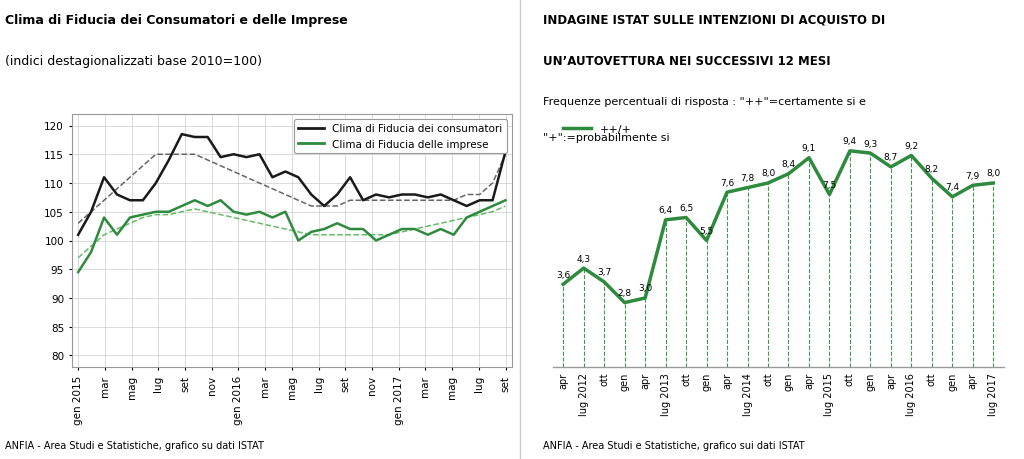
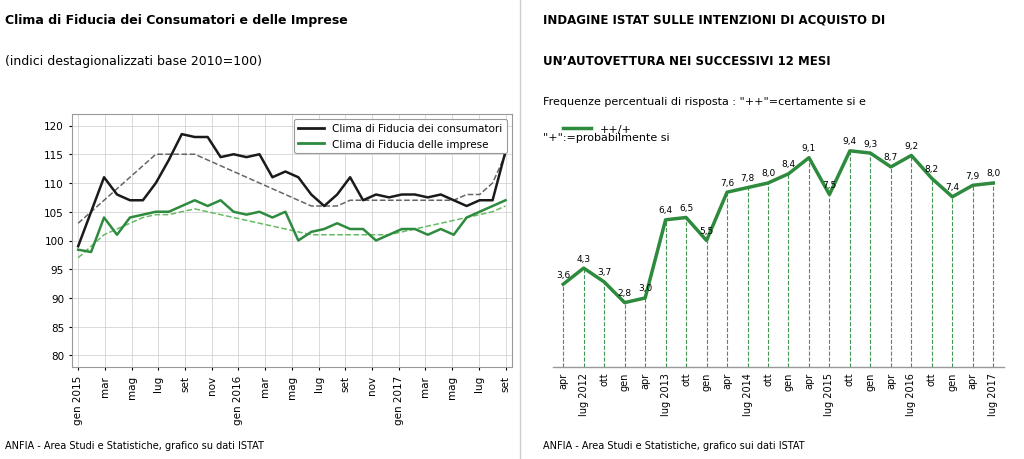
Clima di Fiducia dei consumatori/gen 2015: 101.0 -> 99.0
Clima di Fiducia delle imprese/gen 2015: 94.5 -> 98.4
